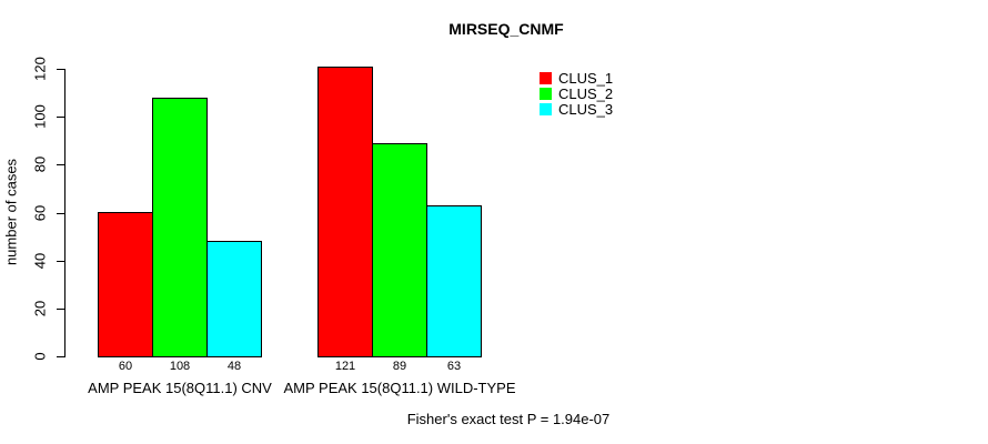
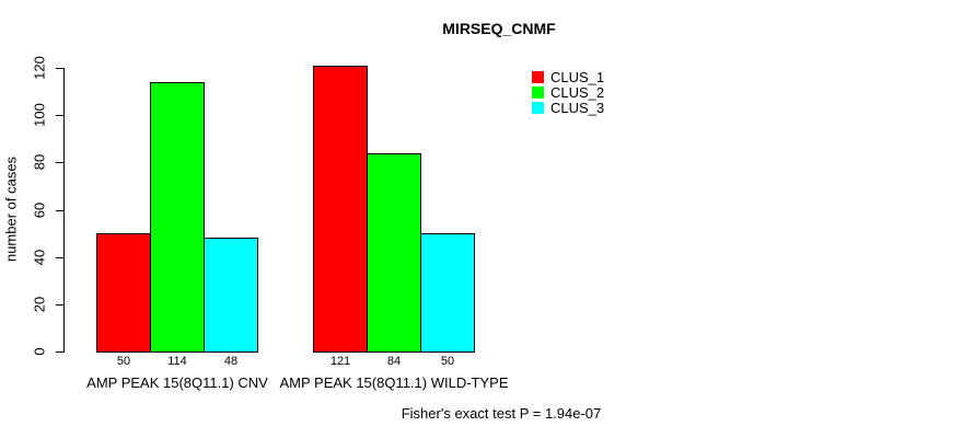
CLUS_1/AMP PEAK 15(8Q11.1) CNV: 60 -> 50
CLUS_2/AMP PEAK 15(8Q11.1) CNV: 108 -> 114
CLUS_2/AMP PEAK 15(8Q11.1) WILD-TYPE: 89 -> 84
CLUS_3/AMP PEAK 15(8Q11.1) WILD-TYPE: 63 -> 50
